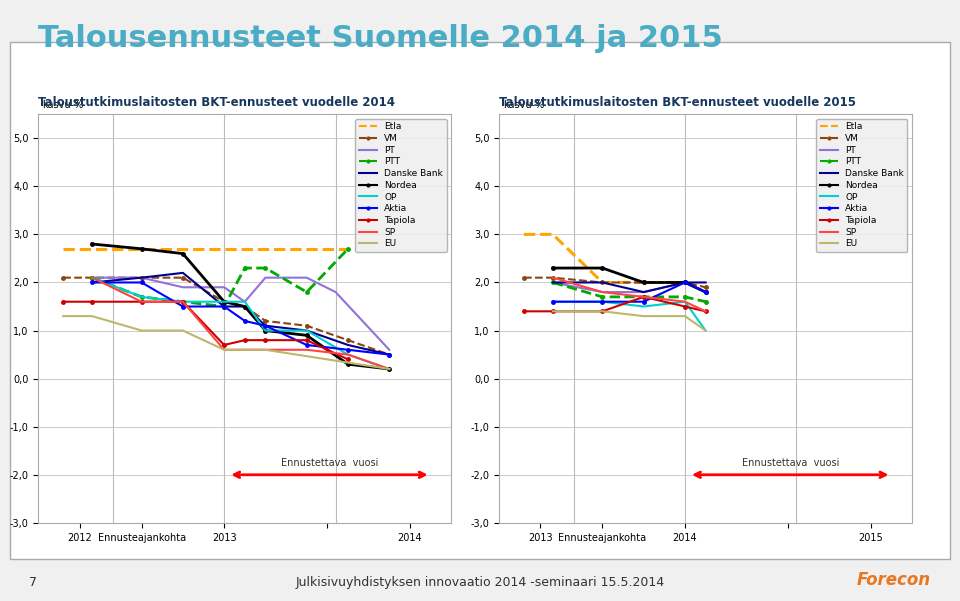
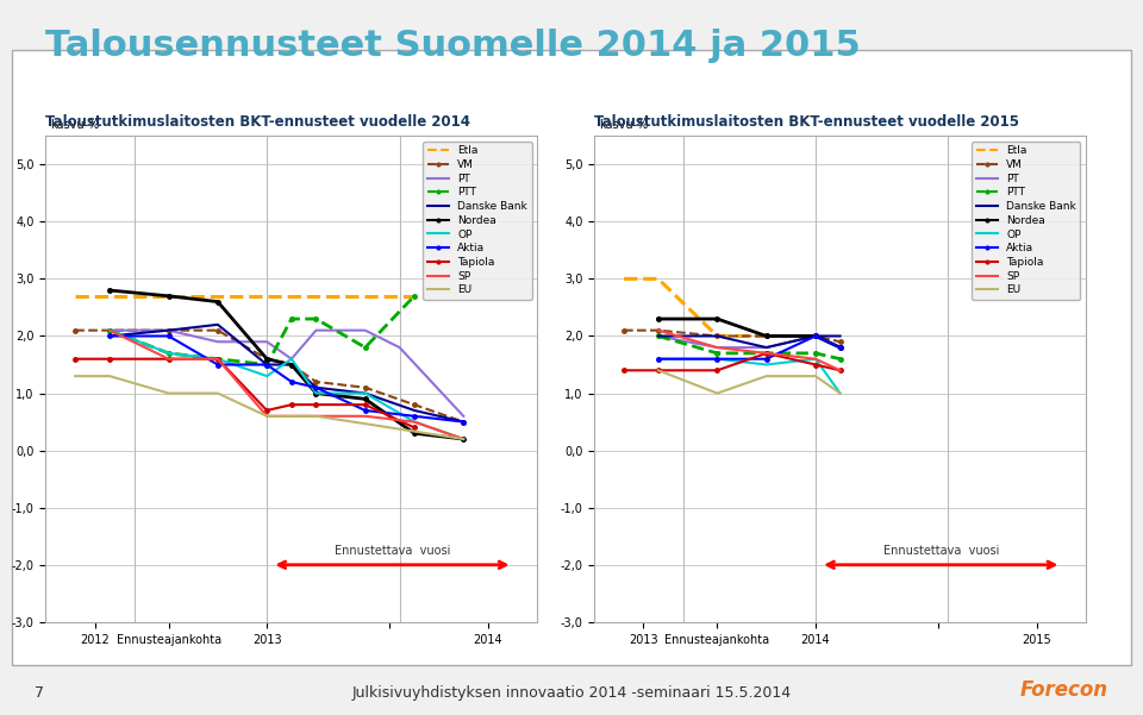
Taloustutkimuslaitosten BKT-ennusteet vuodelle 2014/OP/2013: 1,6 -> 1,3
Taloustutkimuslaitosten BKT-ennusteet vuodelle 2015/EU/Ennusteajankohta: 1,4 -> 1,0
